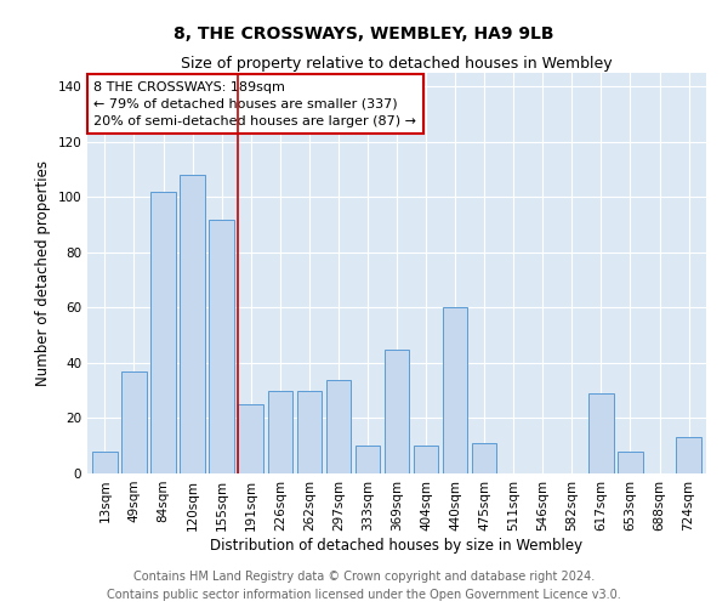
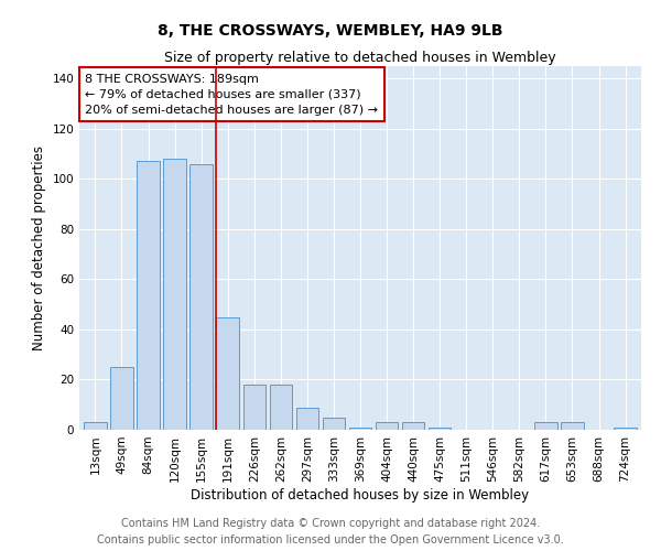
13sqm: 8 -> 3
49sqm: 37 -> 25
84sqm: 102 -> 107
155sqm: 92 -> 106
191sqm: 25 -> 45
226sqm: 30 -> 18
262sqm: 30 -> 18
297sqm: 34 -> 9
333sqm: 10 -> 5
369sqm: 45 -> 1
404sqm: 10 -> 3
440sqm: 60 -> 3
475sqm: 11 -> 1
617sqm: 29 -> 3
653sqm: 8 -> 3
724sqm: 13 -> 1
